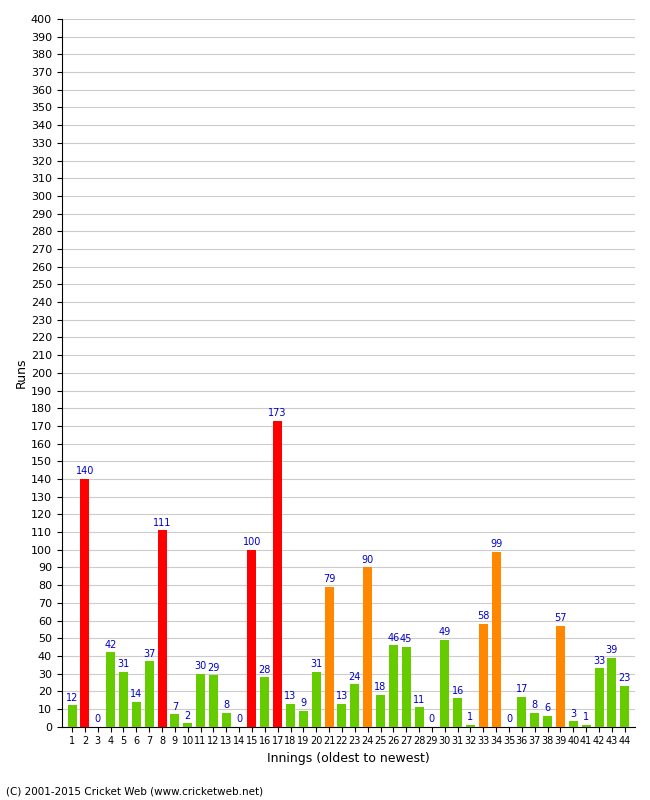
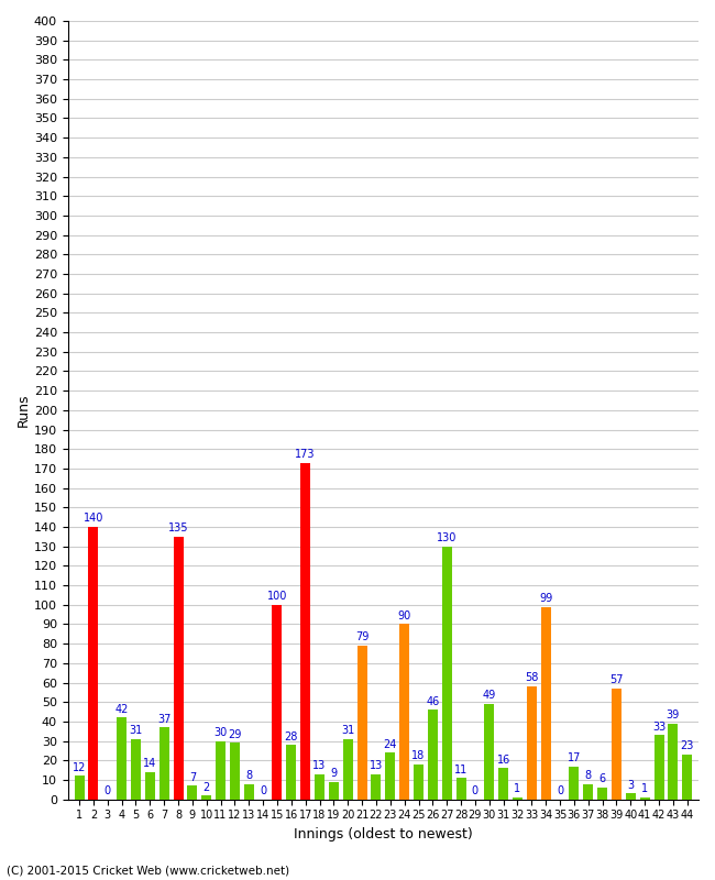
8: 111 -> 135
27: 45 -> 130
